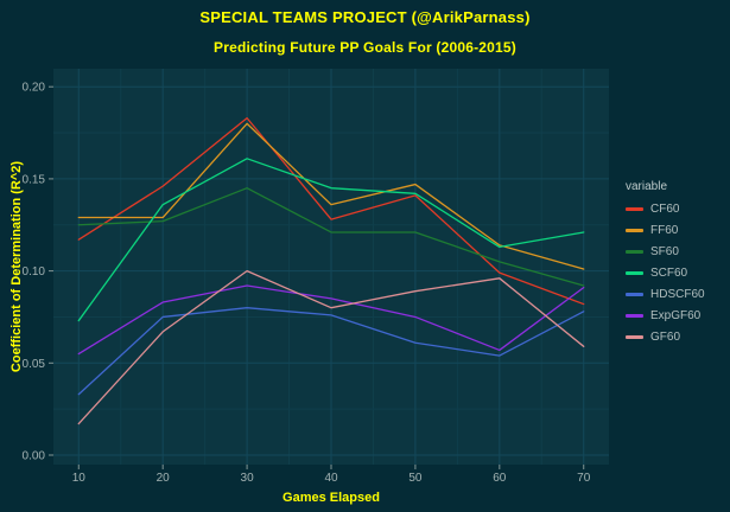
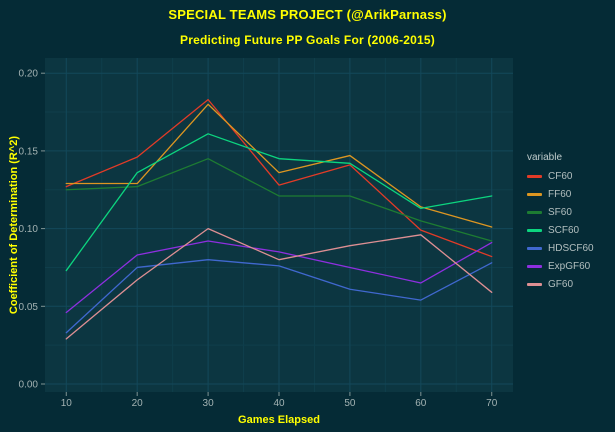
CF60/10: 0.117 -> 0.127
ExpGF60/10: 0.055 -> 0.046
GF60/10: 0.017 -> 0.029
ExpGF60/60: 0.057 -> 0.065
